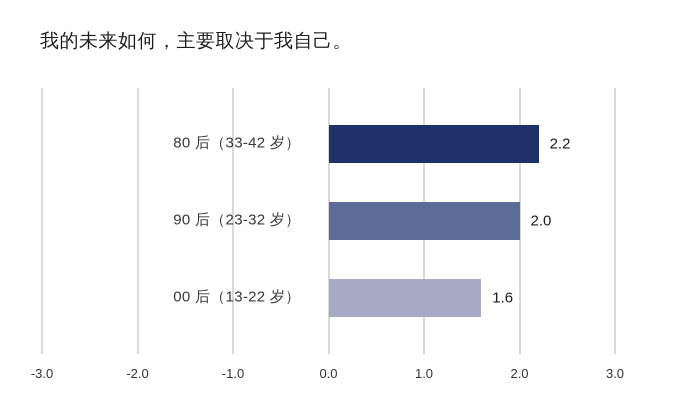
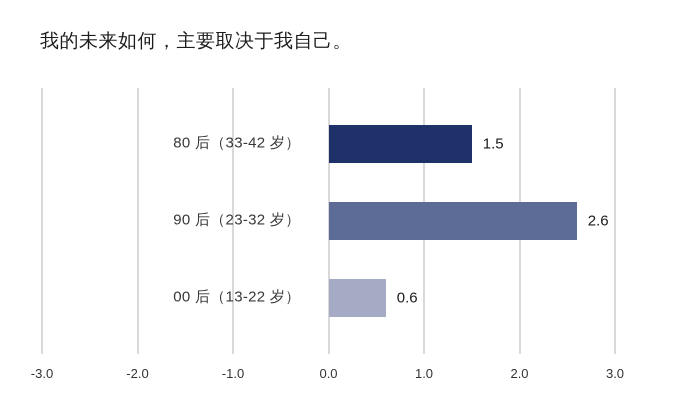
80 后（33-42 岁）: 2.2 -> 1.5
90 后（23-32 岁）: 2.0 -> 2.6
00 后（13-22 岁）: 1.6 -> 0.6
